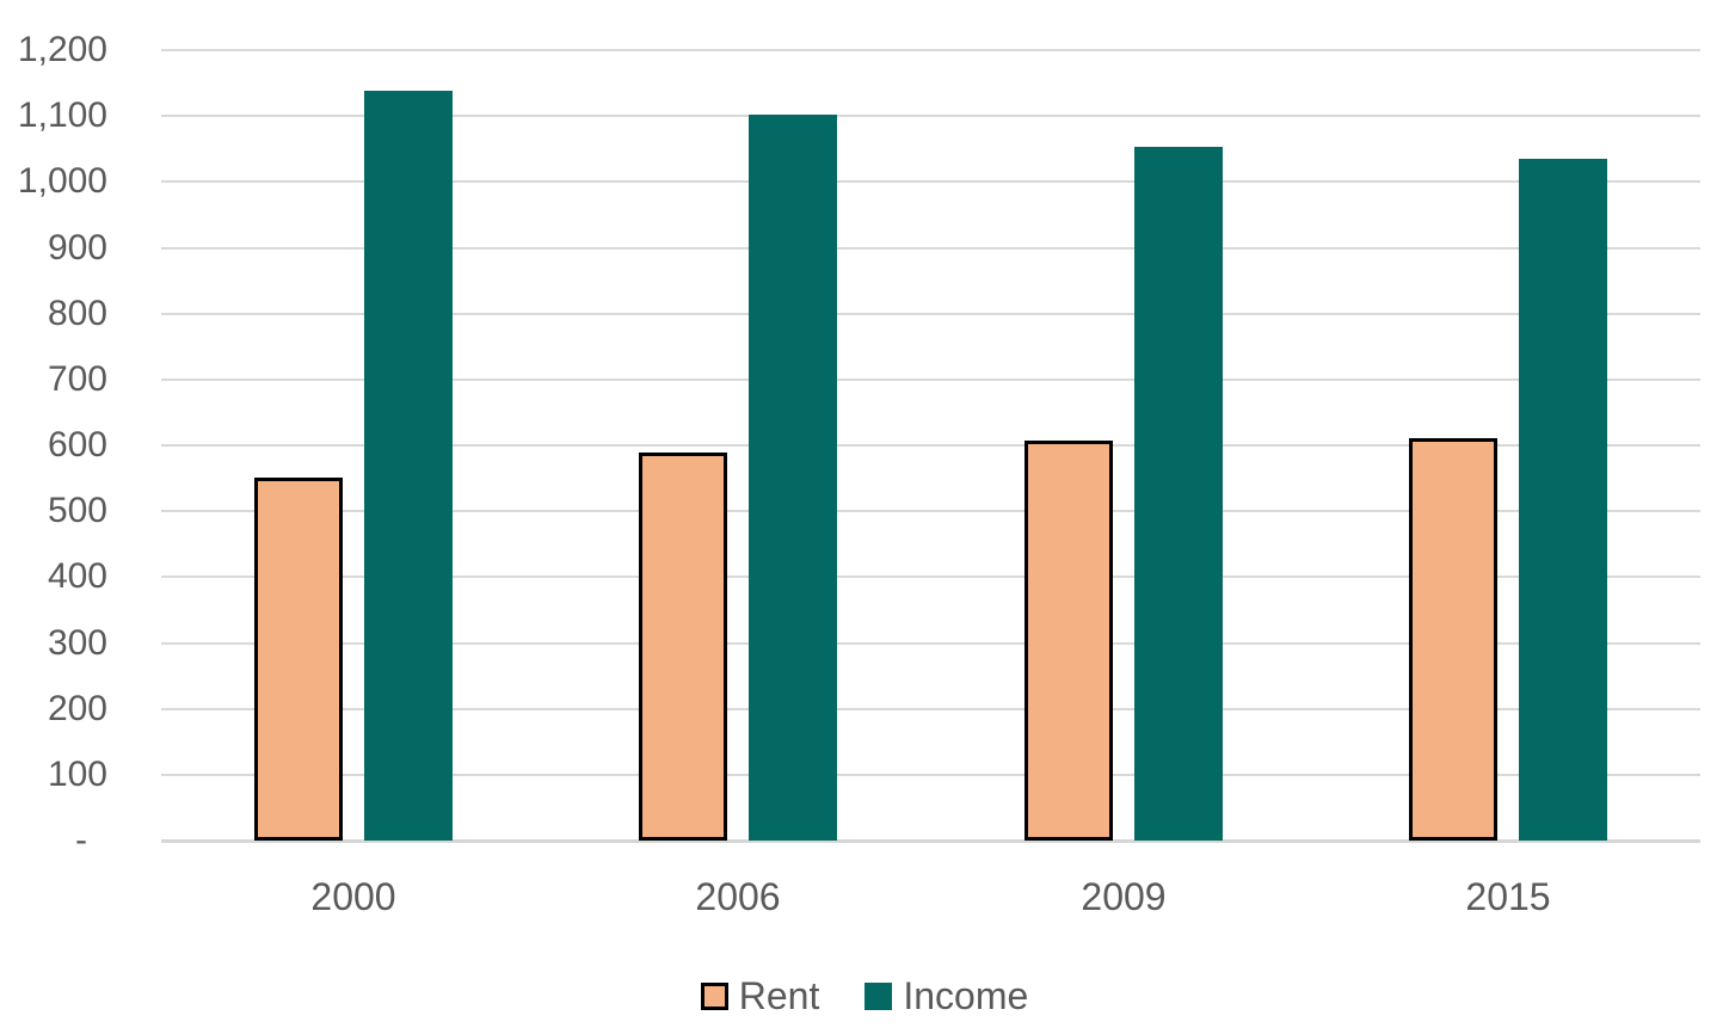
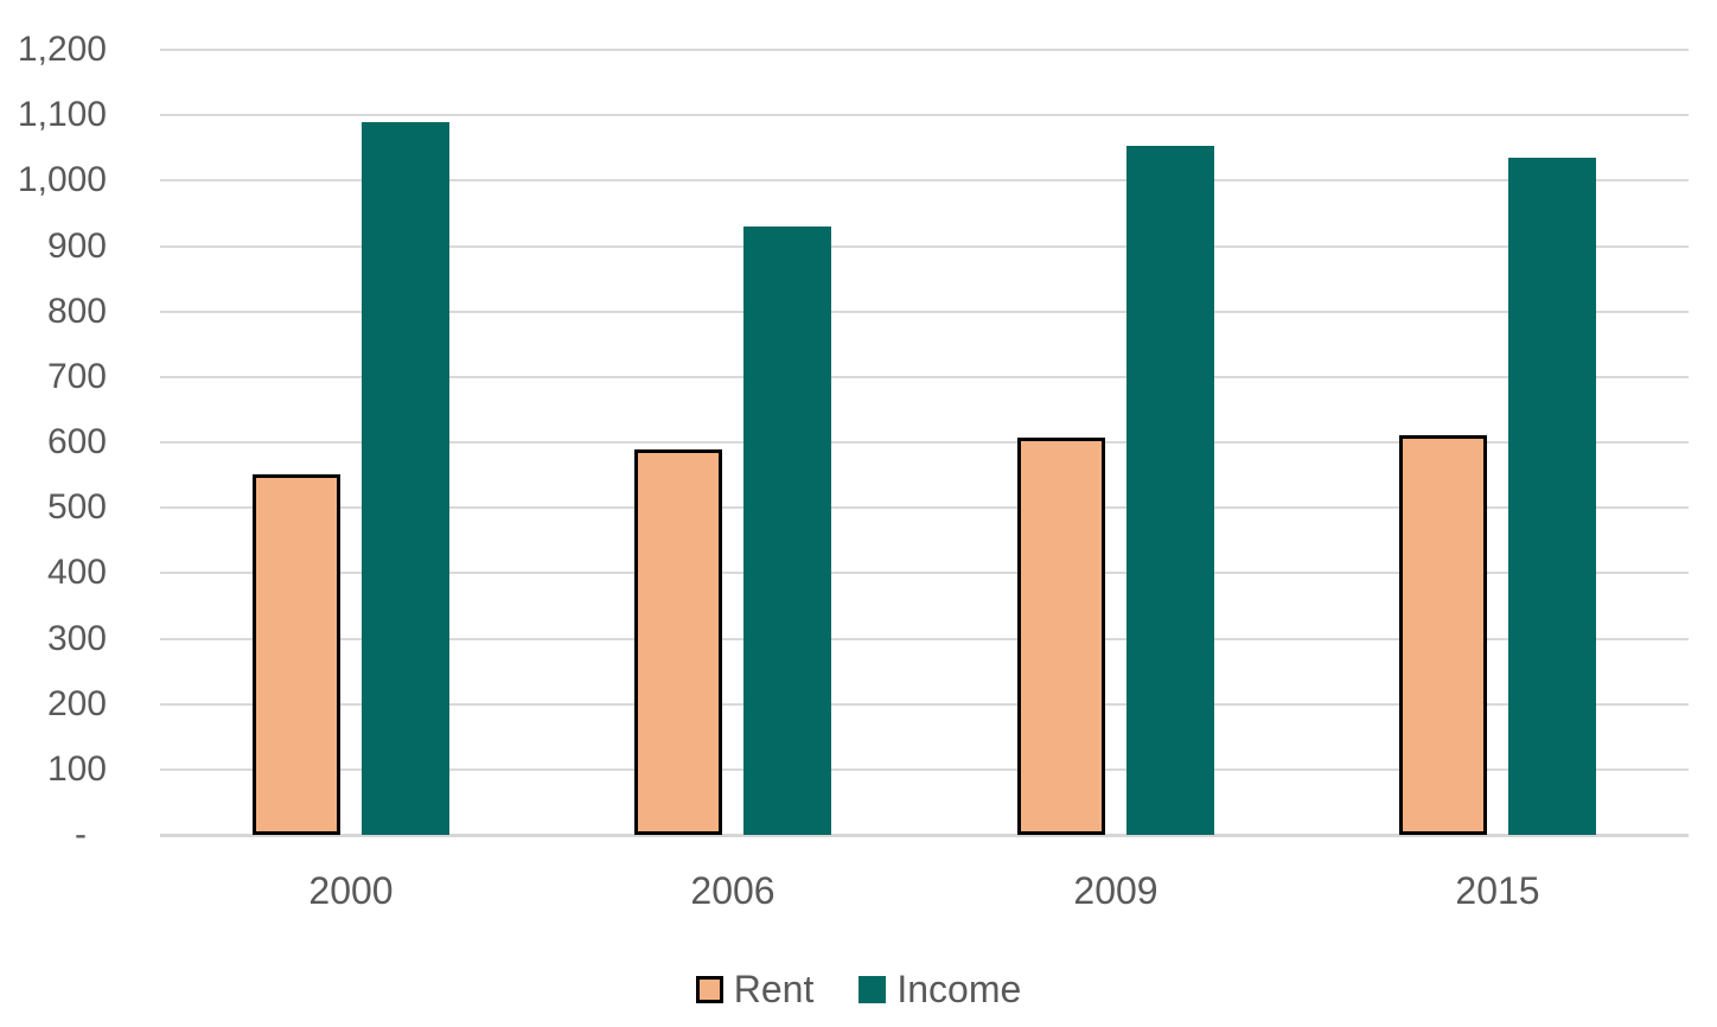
Income/2000: 1140 -> 1090
Income/2006: 1100 -> 930
